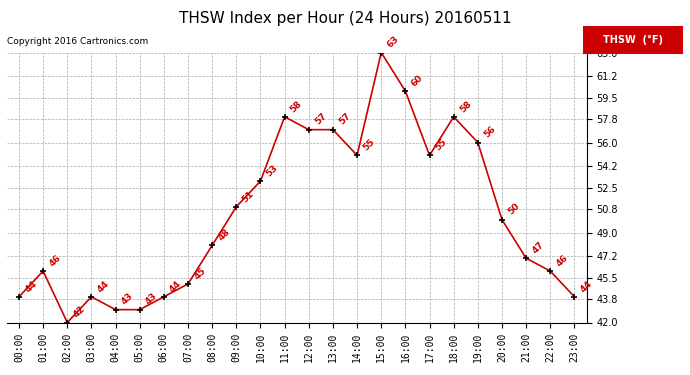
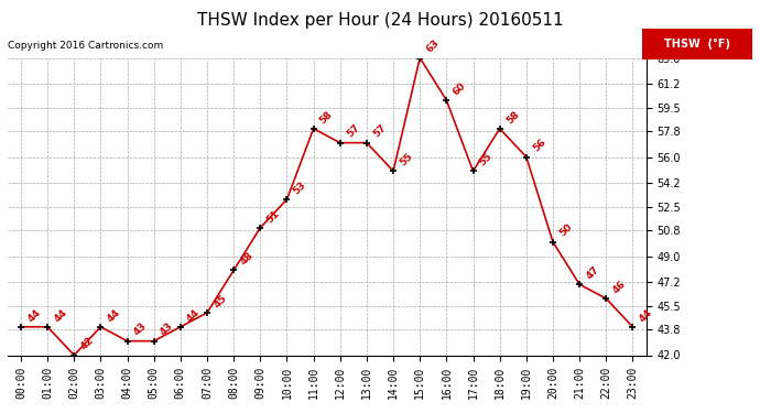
01:00: 46 -> 44
